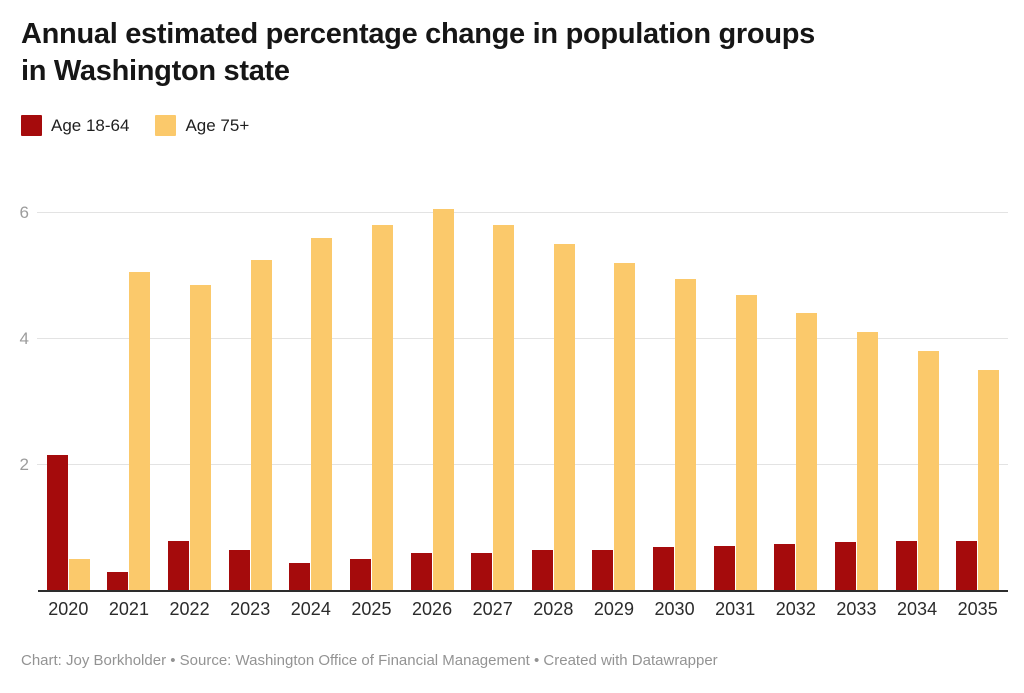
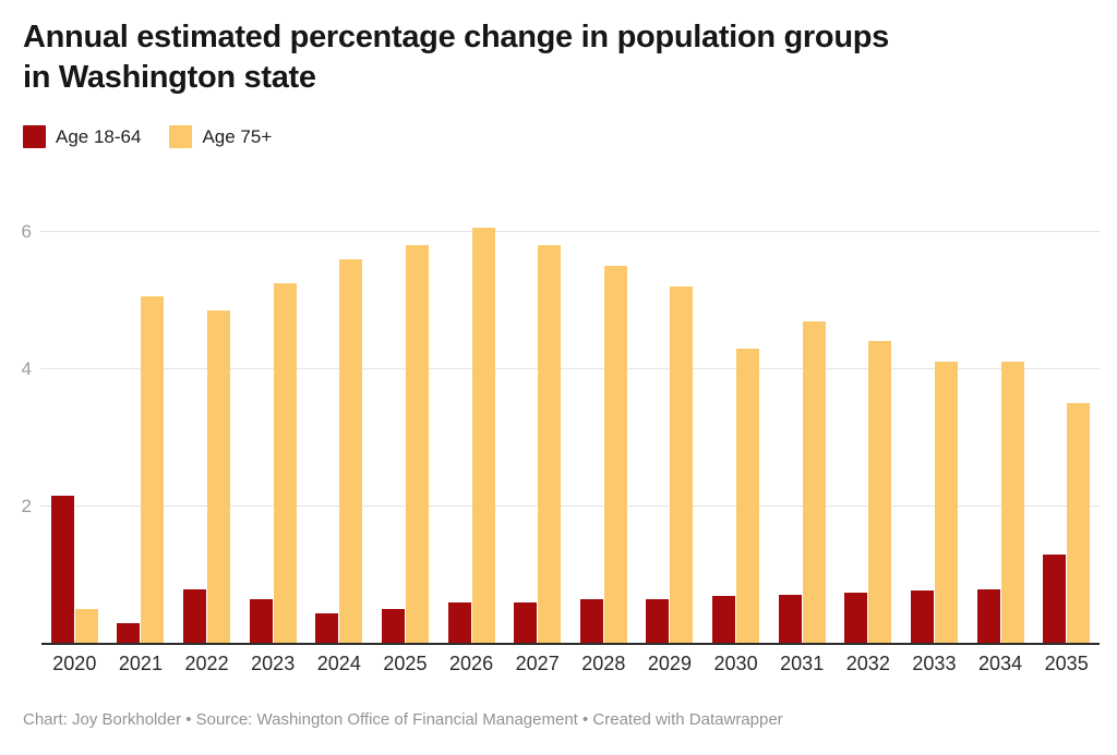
Age 75+/2030: 5.0 -> 4.3
Age 75+/2034: 3.8 -> 4.1
Age 18-64/2035: 0.8 -> 1.3
